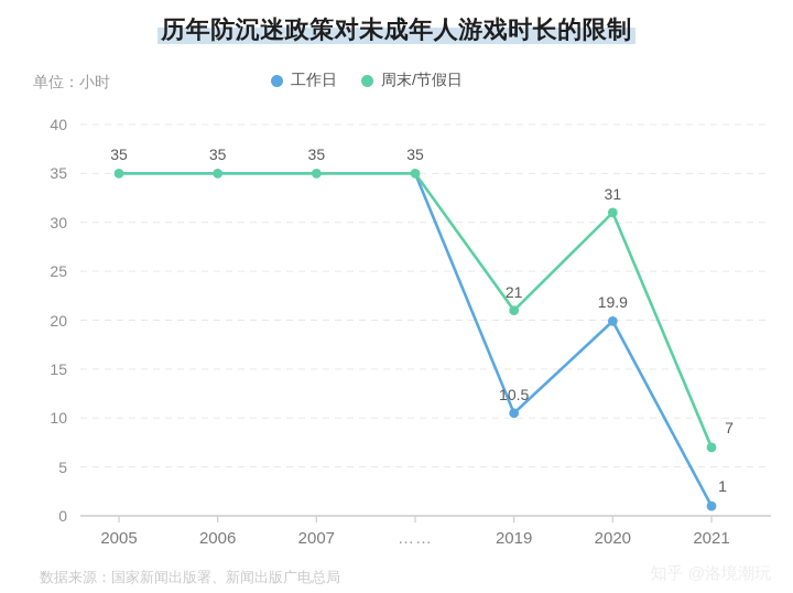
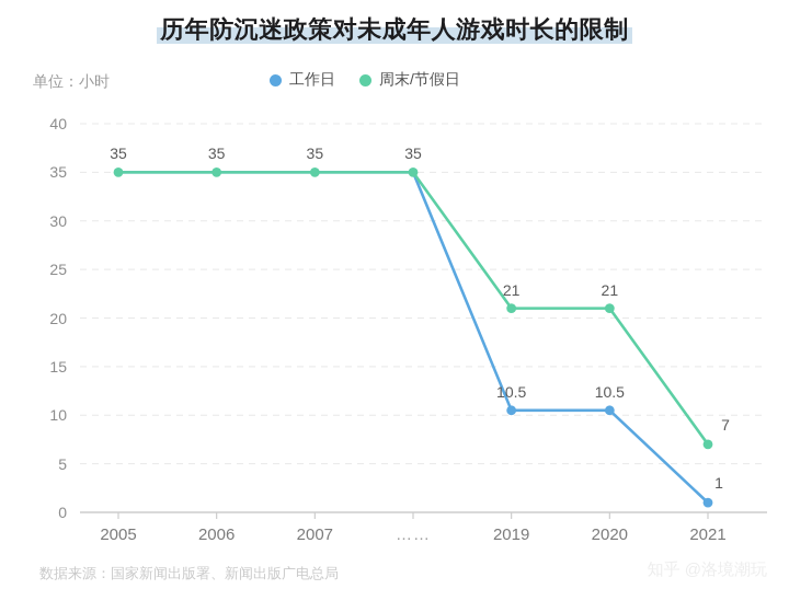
工作日/2020: 19.9 -> 10.5
周末/节假日/2020: 31 -> 21
